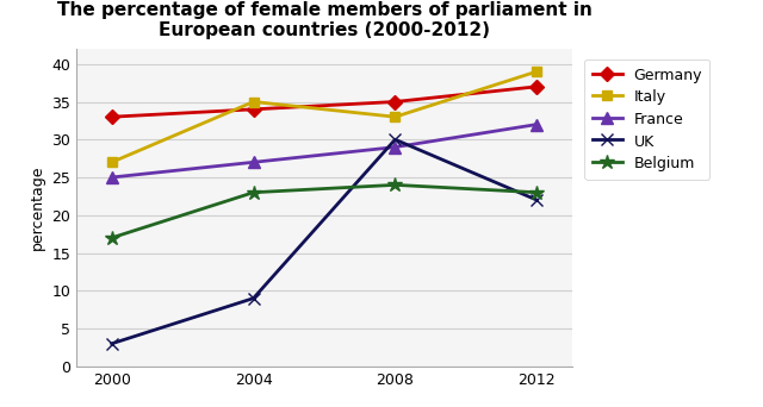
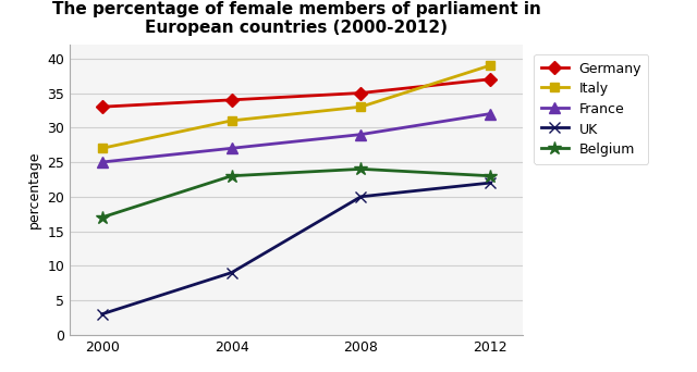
Italy/2004: 35 -> 31
UK/2008: 30 -> 20
